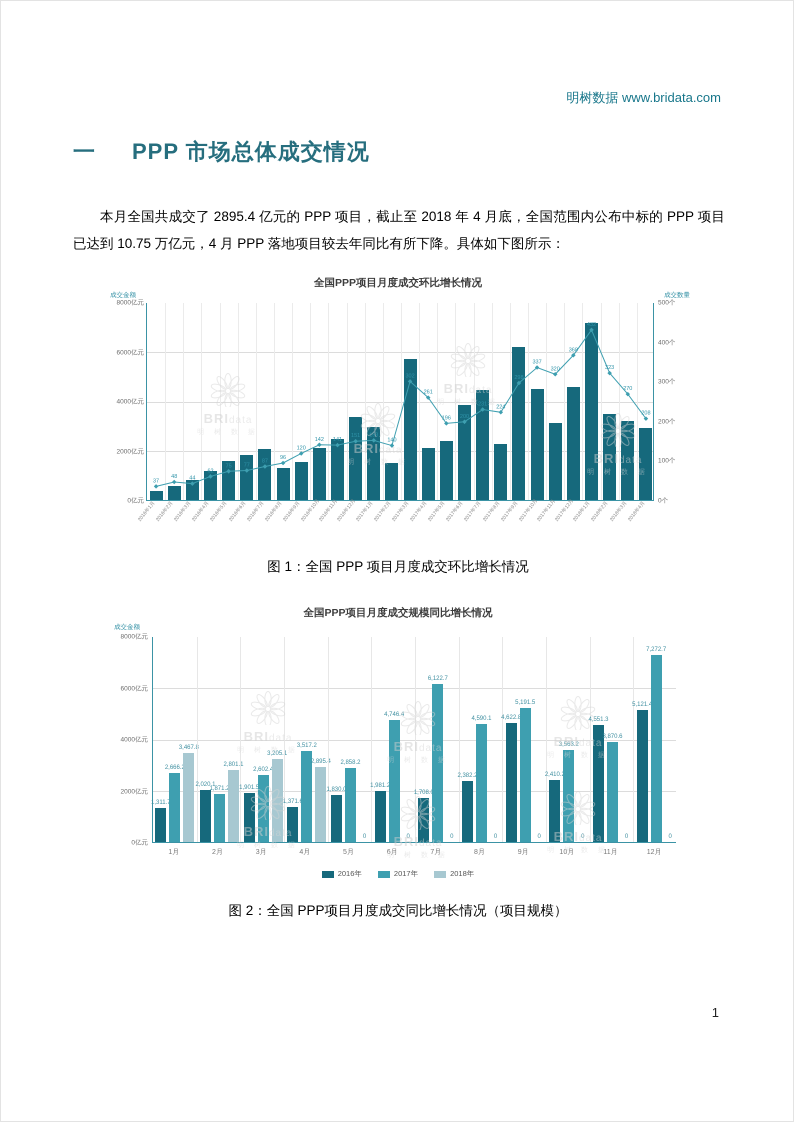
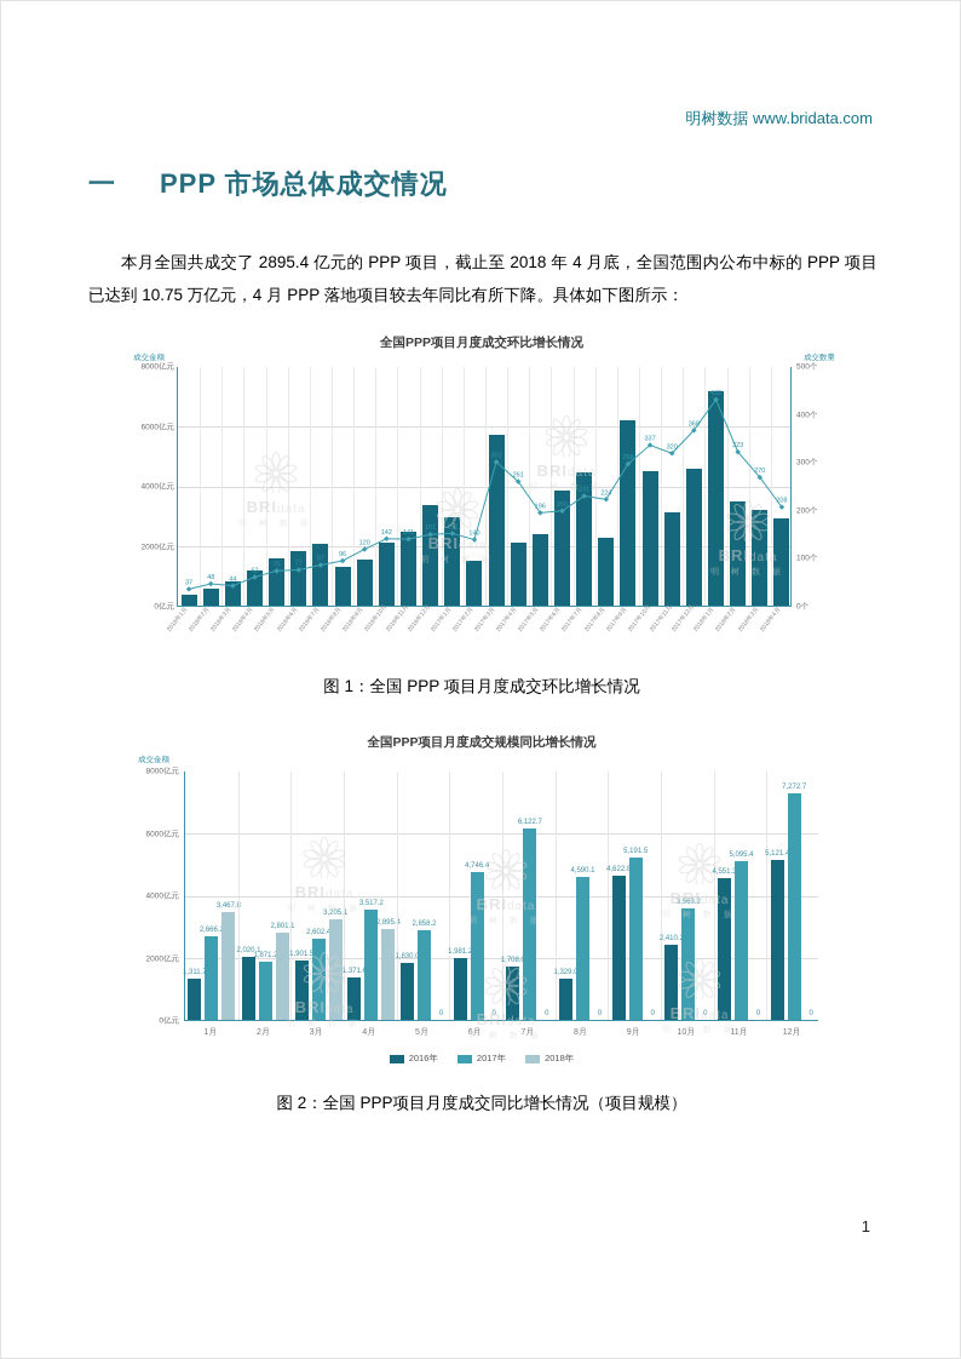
全国PPP项目月度成交规模同比增长情况/2016年/8月: 2,382.2 -> 1,329.0
全国PPP项目月度成交规模同比增长情况/2017年/11月: 3,870.6 -> 5,095.4
